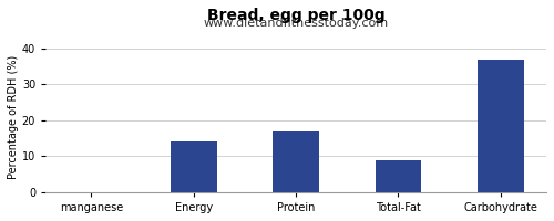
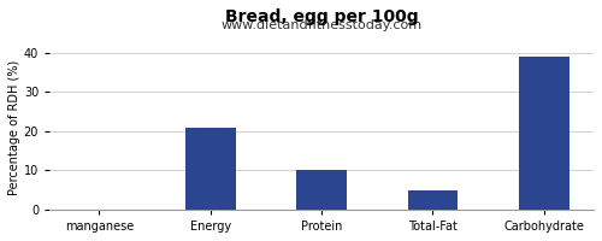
Energy: 14 -> 21
Protein: 17 -> 10
Total-Fat: 9 -> 5
Carbohydrate: 37 -> 39
